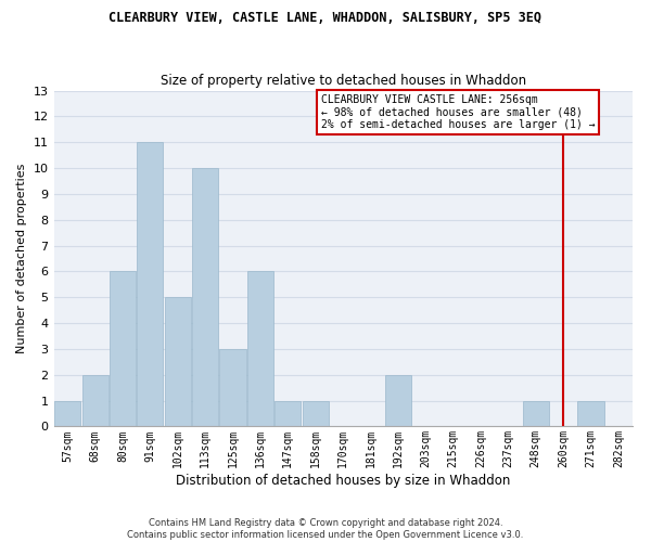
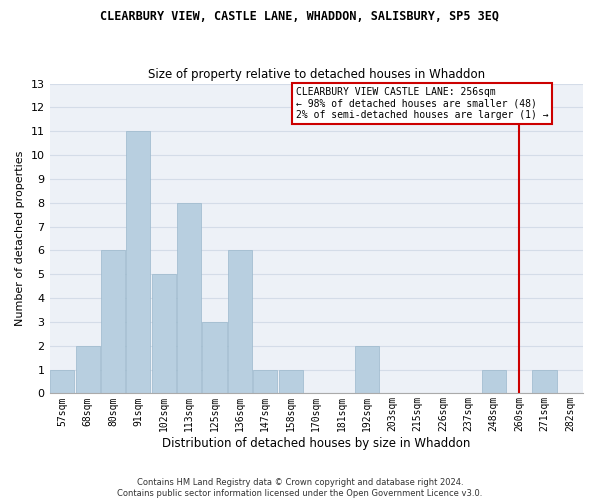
113sqm: 10 -> 8
